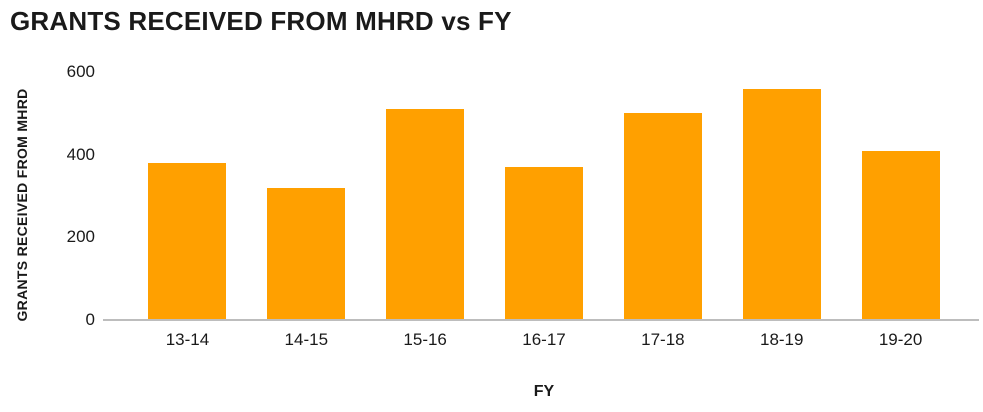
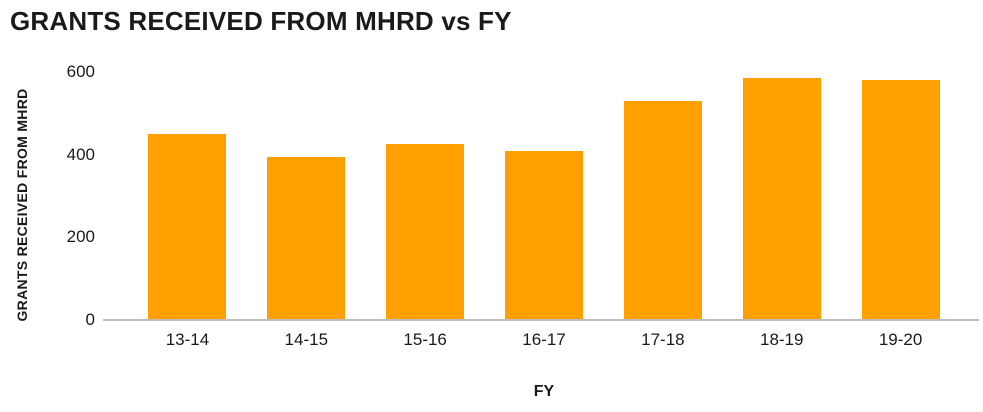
13-14: 380 -> 450
14-15: 320 -> 400
15-16: 510 -> 420
16-17: 370 -> 410
17-18: 500 -> 530
18-19: 560 -> 580
19-20: 410 -> 580
